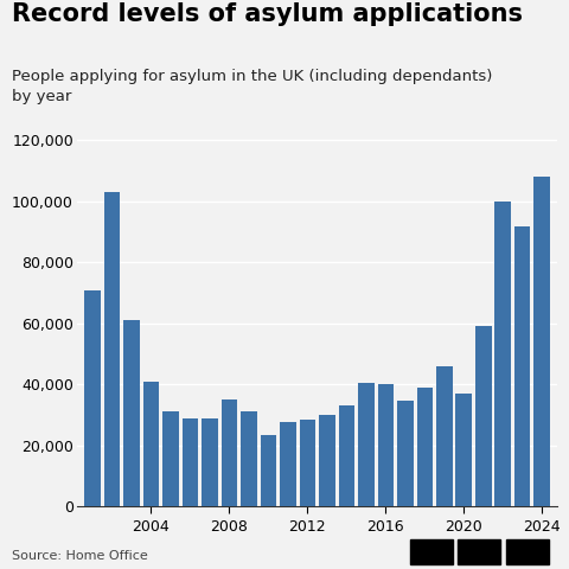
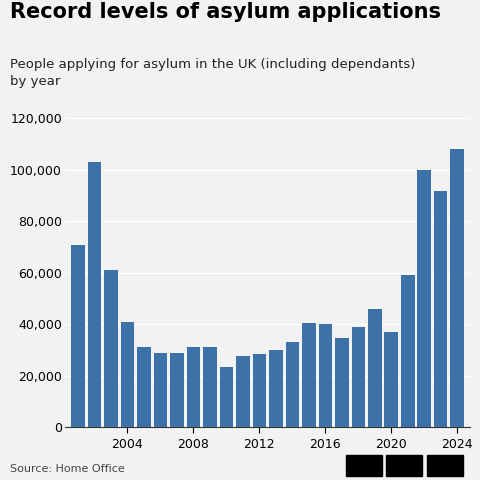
2008: 35,000 -> 31,000
